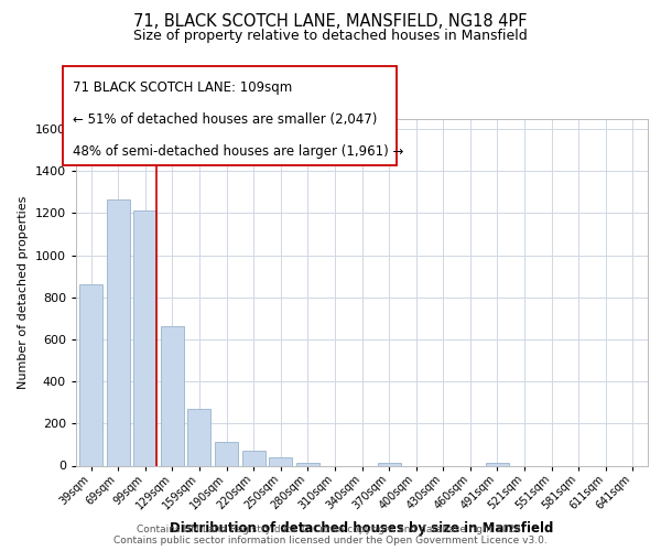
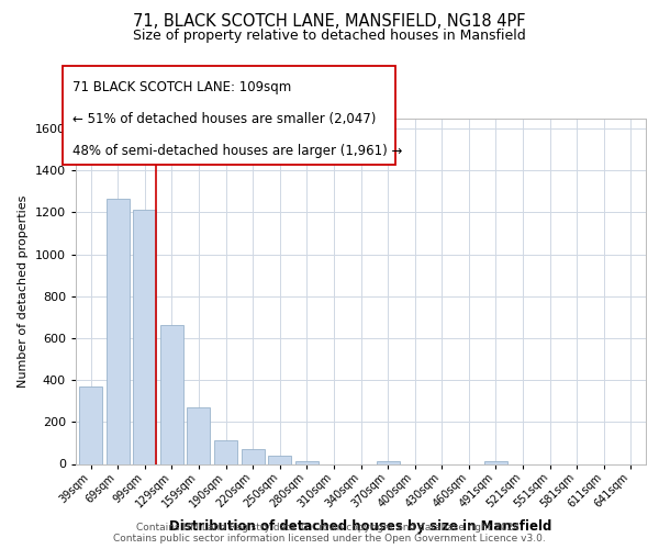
39sqm: 860 -> 370
